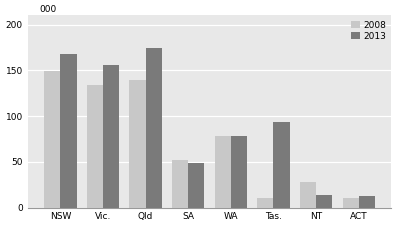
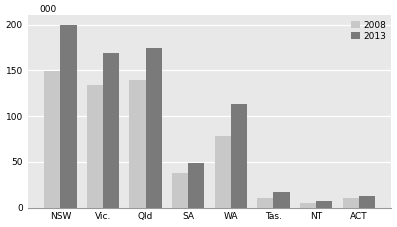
2013/NSW: 168 -> 200
2013/Vic.: 156 -> 169
2008/SA: 52 -> 38
2013/WA: 78 -> 113
2013/Tas.: 94 -> 17
2008/NT: 28 -> 5
2013/NT: 14 -> 7
